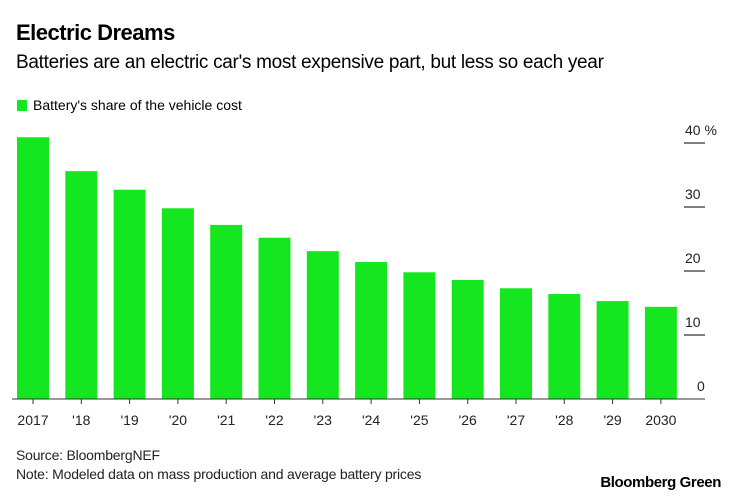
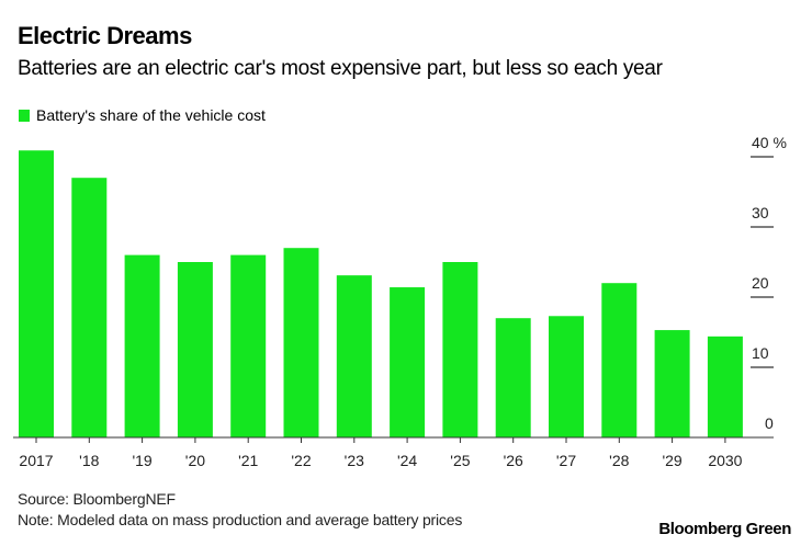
'18: 36% -> 37%
'19: 33% -> 26%
'20: 30% -> 25%
'21: 27% -> 26%
'22: 25% -> 27%
'25: 20% -> 25%
'26: 19% -> 17%
'28: 16% -> 22%
